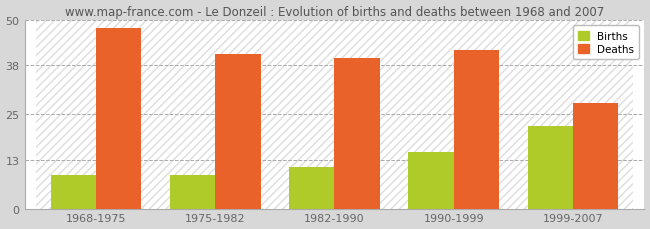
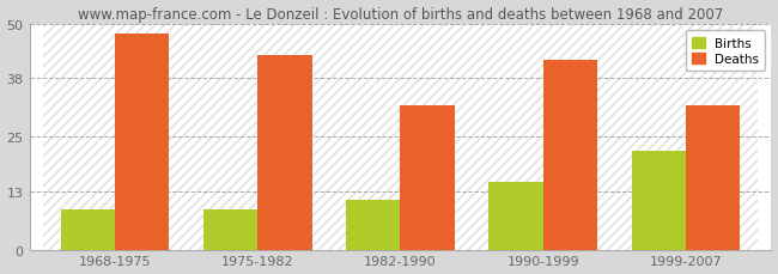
Deaths/1975-1982: 41 -> 43
Deaths/1982-1990: 40 -> 32
Deaths/1999-2007: 28 -> 32
